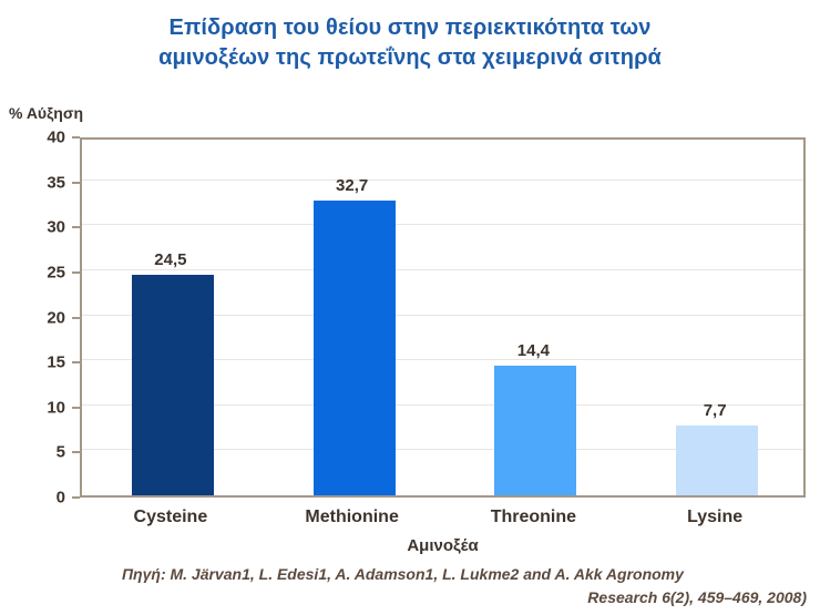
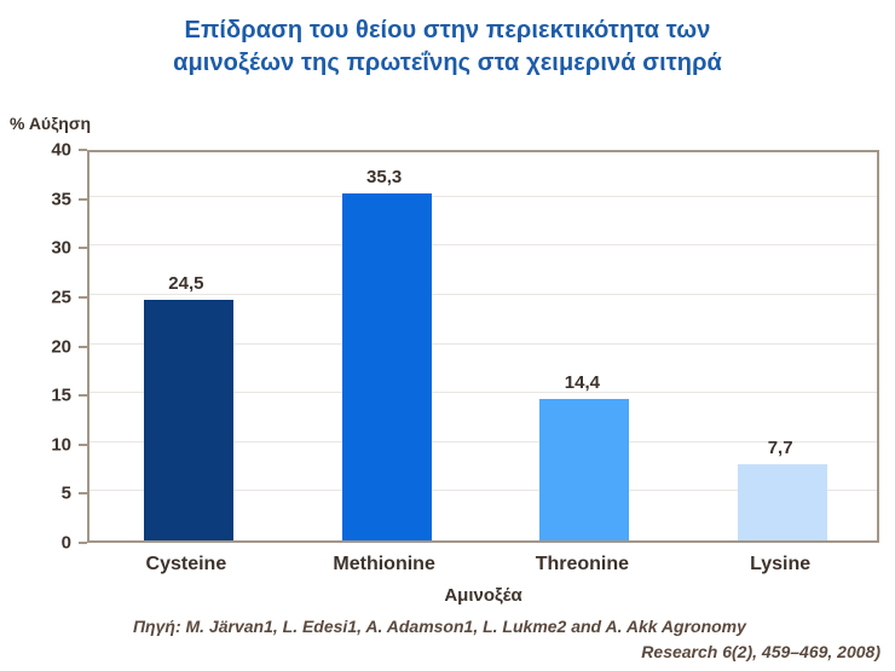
Methionine: 32,7 -> 35,3
